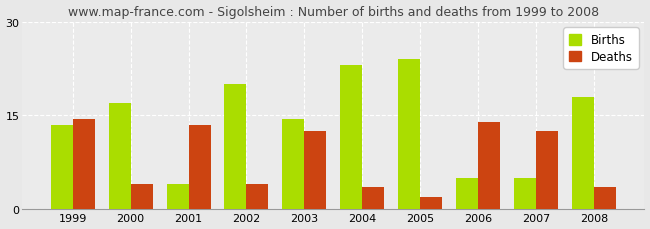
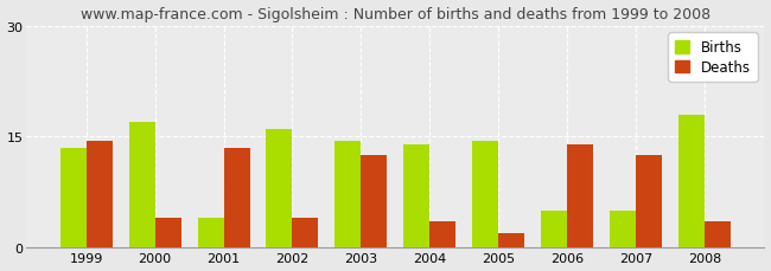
Births/2002: 20.0 -> 16.0
Births/2004: 23.0 -> 14.0
Births/2005: 24.0 -> 14.5
